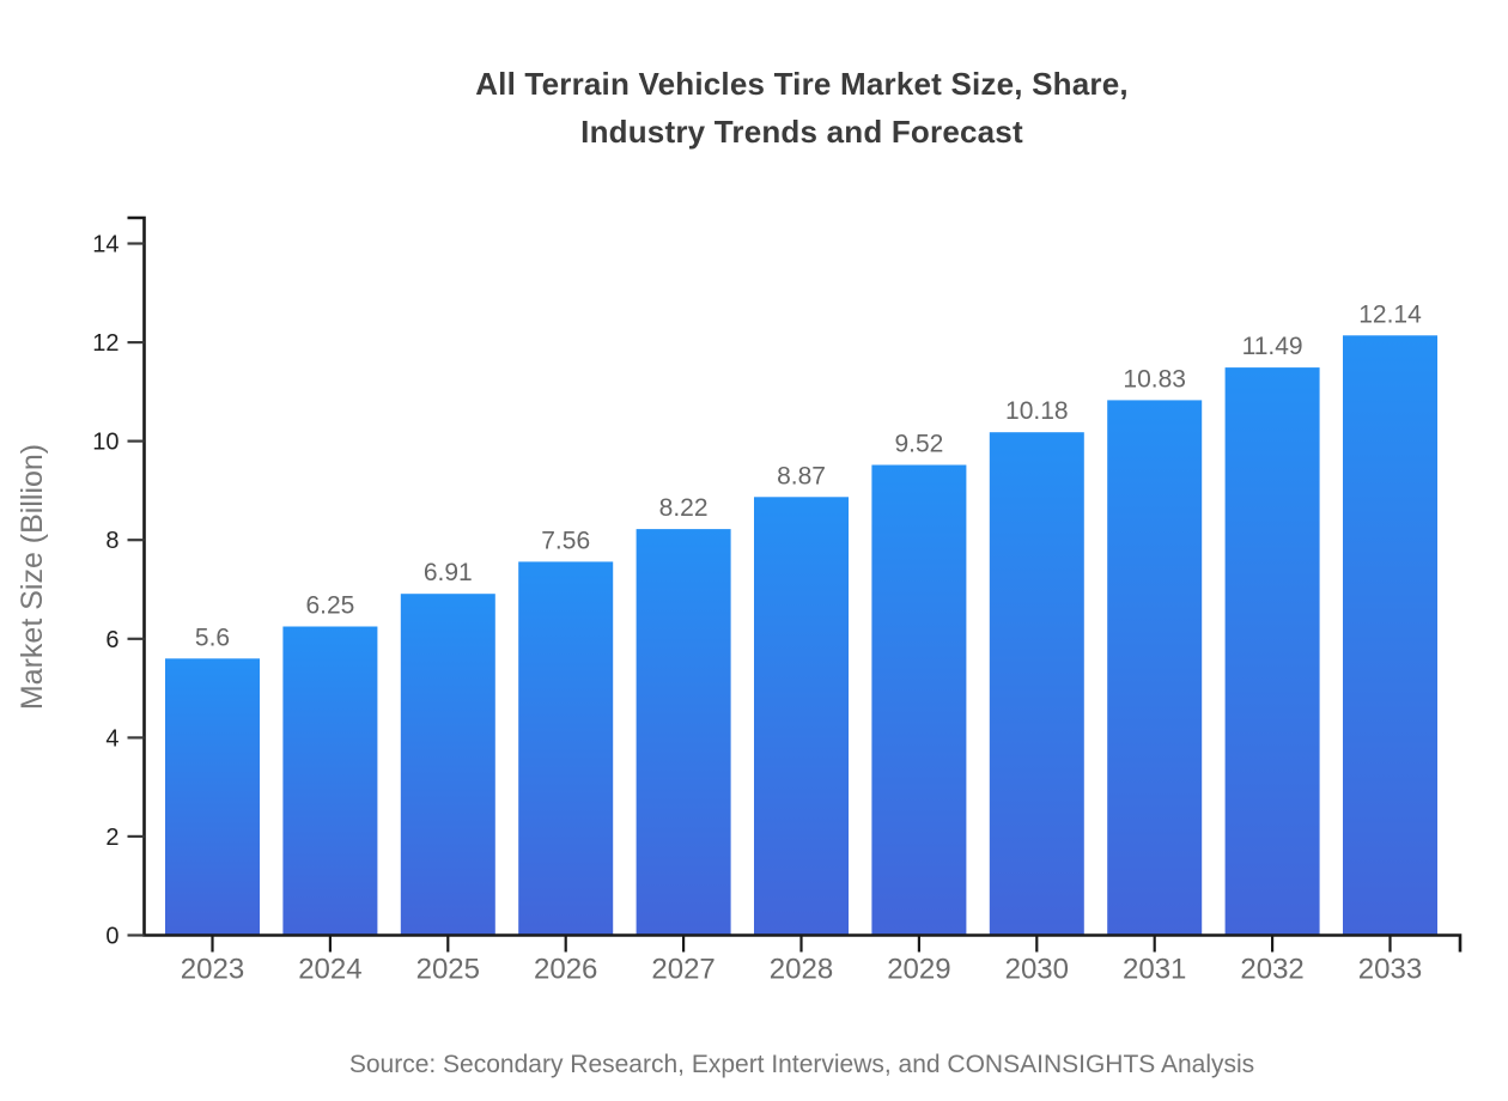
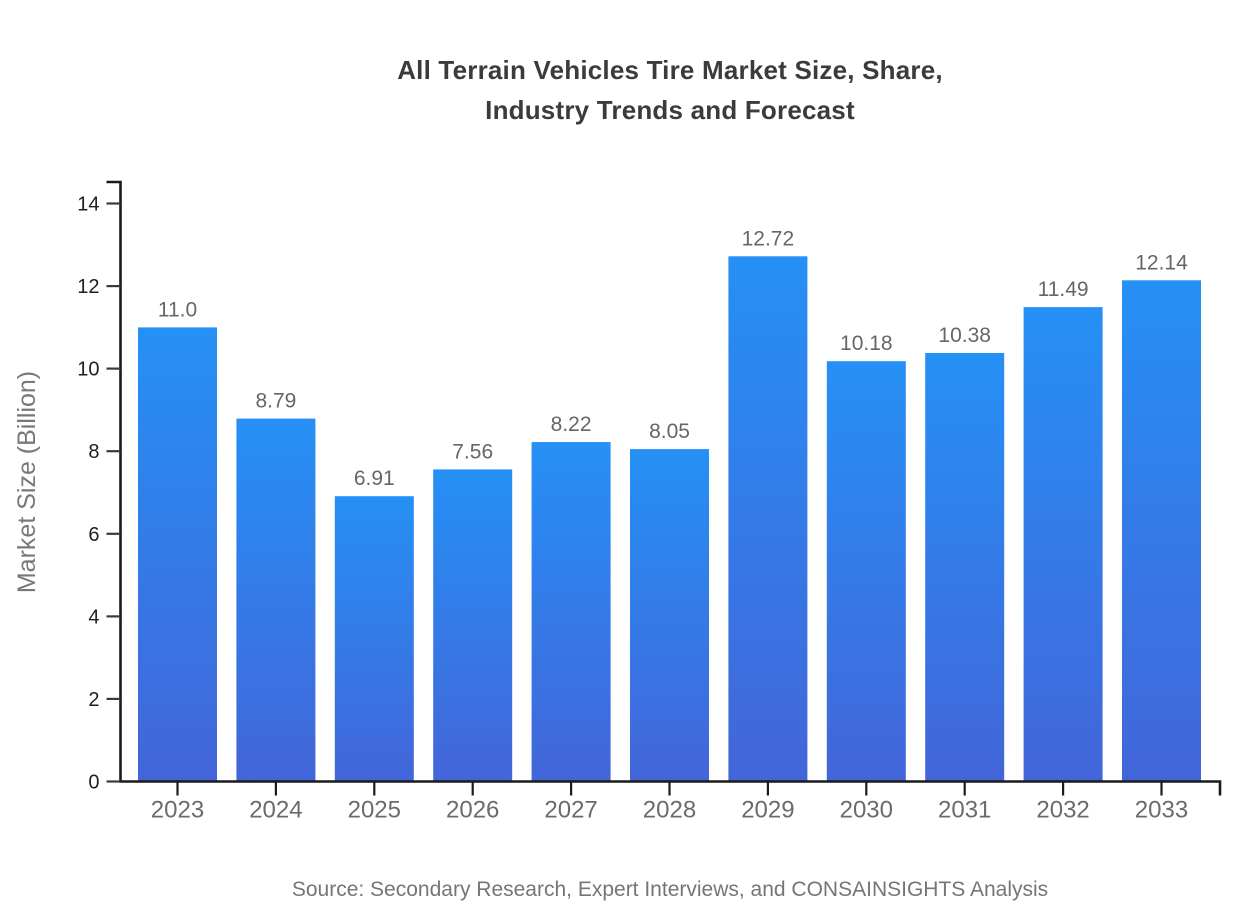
2023: 5.6 -> 11.0
2024: 6.25 -> 8.79
2028: 8.87 -> 8.05
2029: 9.52 -> 12.72
2031: 10.83 -> 10.38
